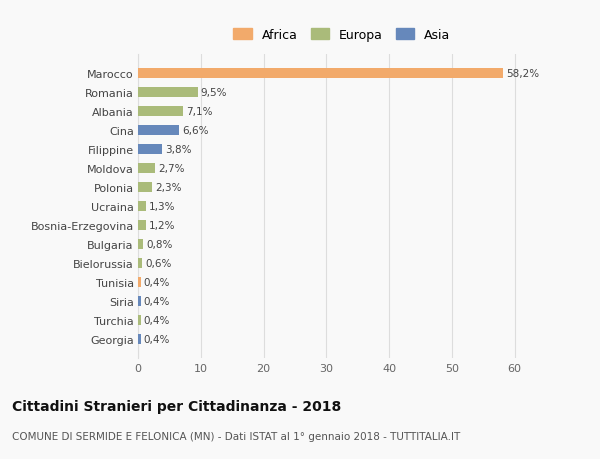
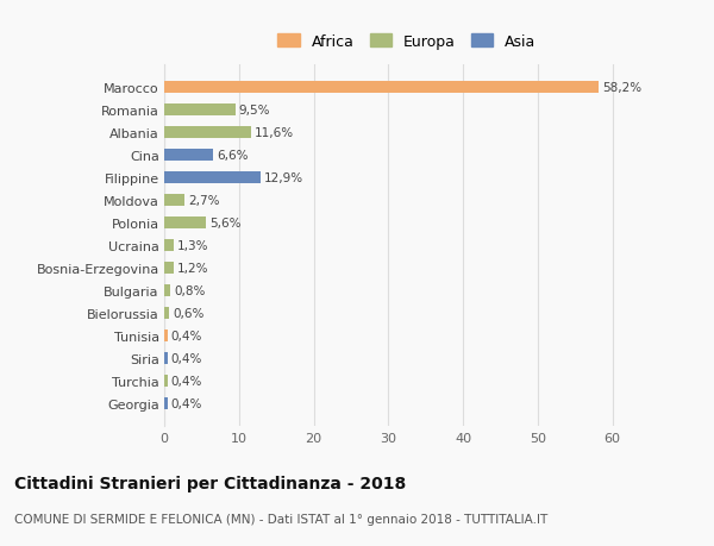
Albania: 7,1% -> 11,6%
Filippine: 3,8% -> 12,9%
Polonia: 2,3% -> 5,6%
